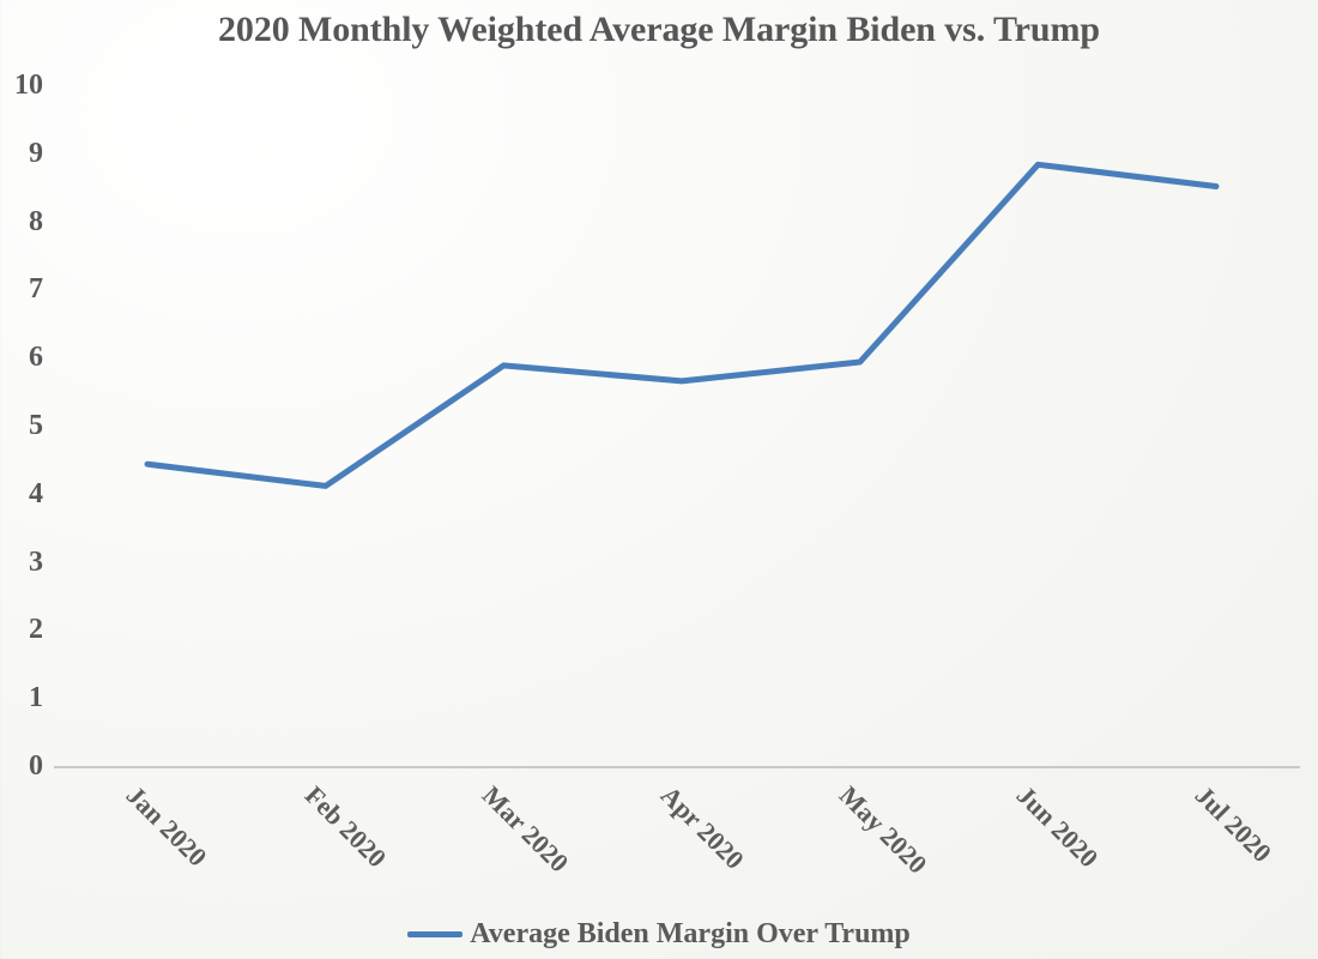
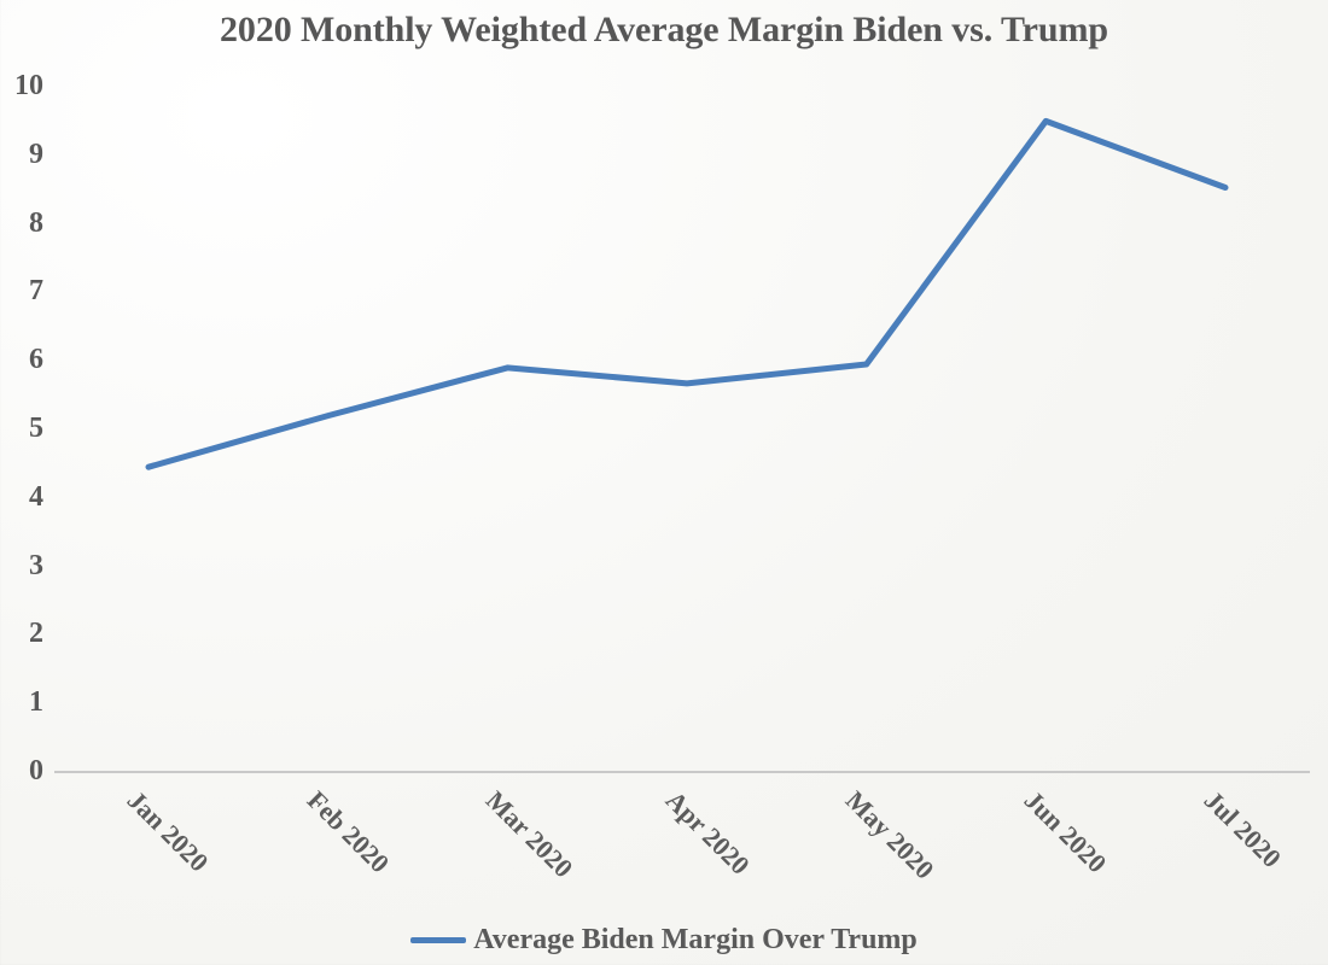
Feb 2020: 4.1 -> 5.2
Jun 2020: 8.8 -> 9.5
